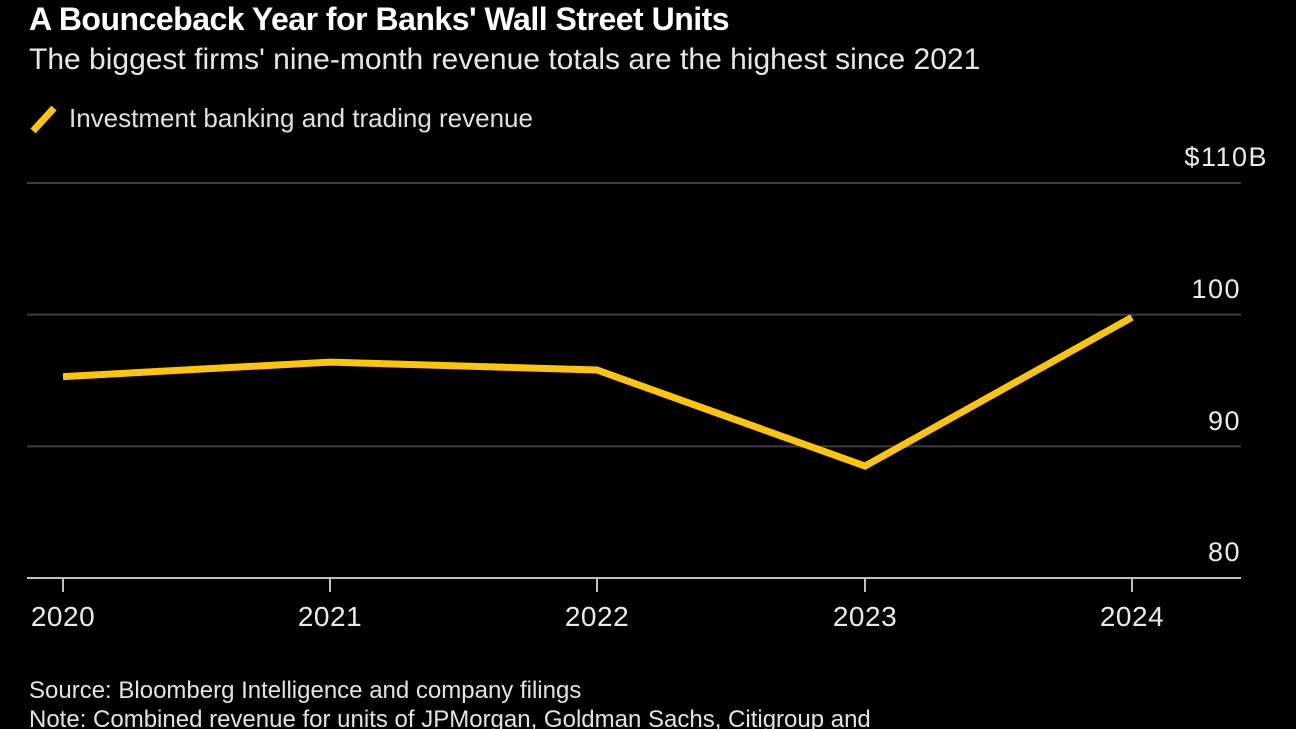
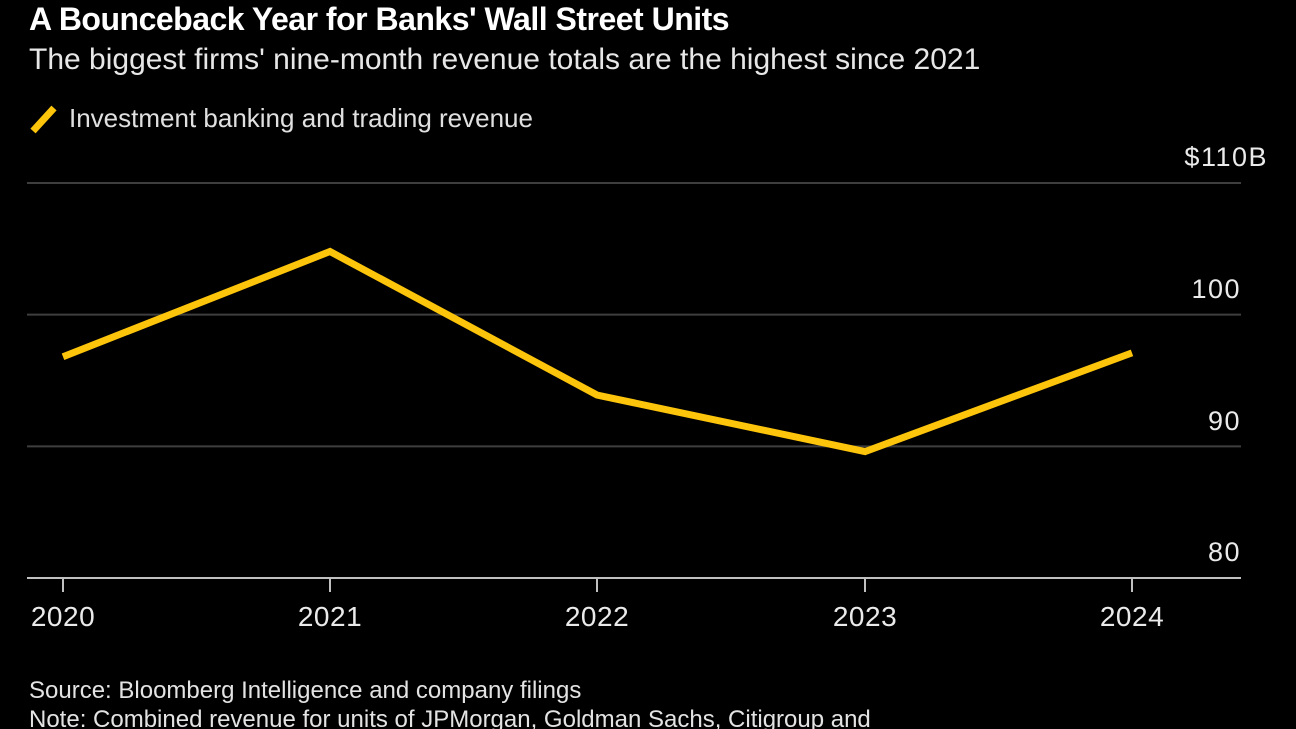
2020: 95.3 -> 96.8
2021: 96.4 -> 104.8
2022: 95.8 -> 93.9
2023: 88.5 -> 89.6
2024: 99.8 -> 97.1
